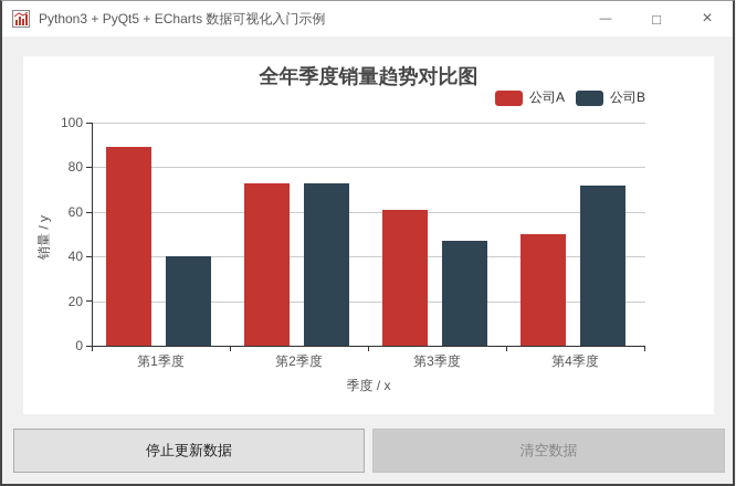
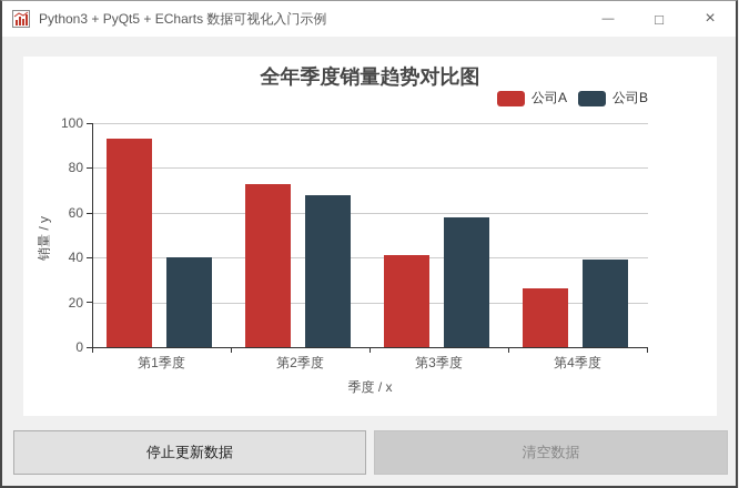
公司A/第1季度: 89 -> 93
公司B/第2季度: 73 -> 68
公司A/第3季度: 61 -> 41
公司B/第3季度: 47 -> 58
公司A/第4季度: 50 -> 26
公司B/第4季度: 72 -> 39
